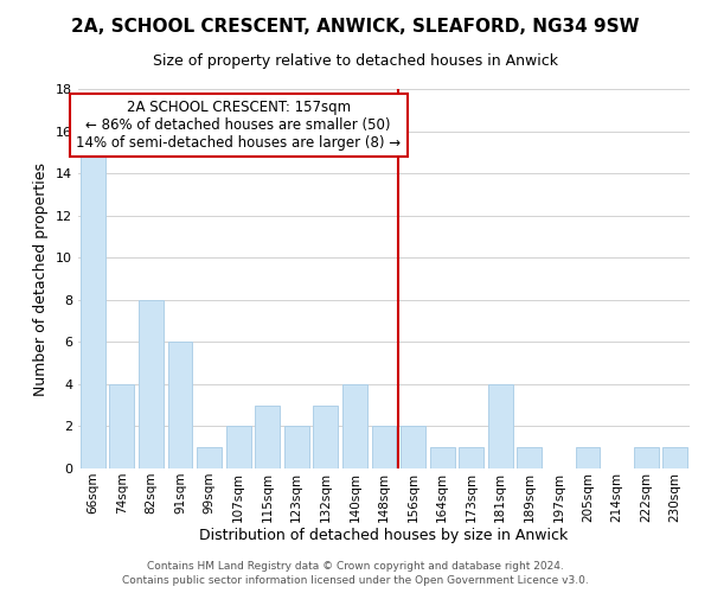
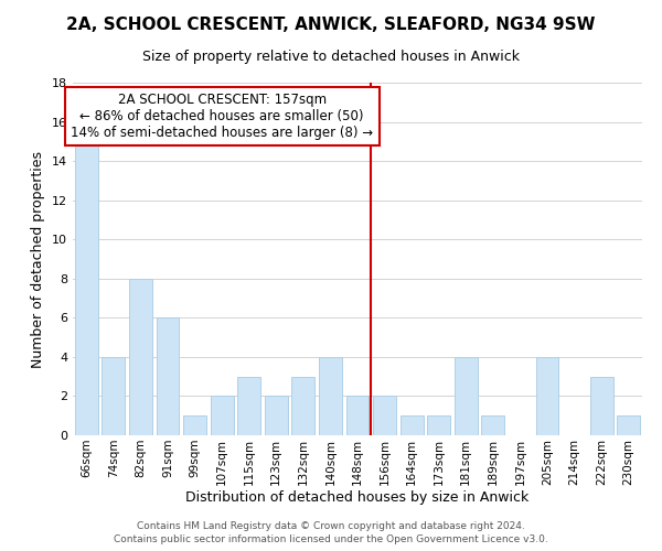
205sqm: 1 -> 4
222sqm: 1 -> 3
